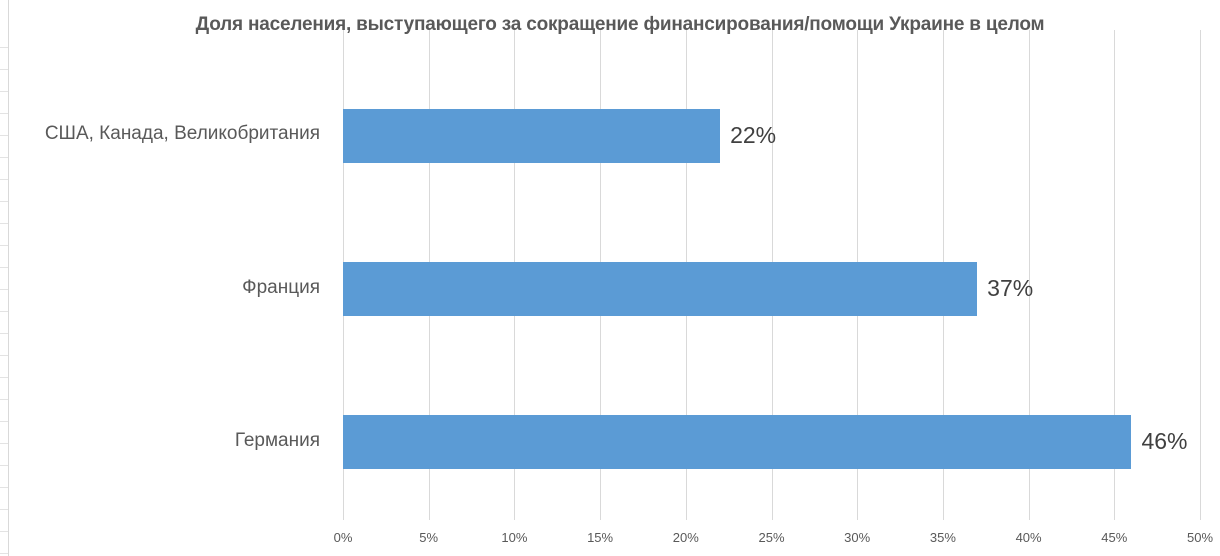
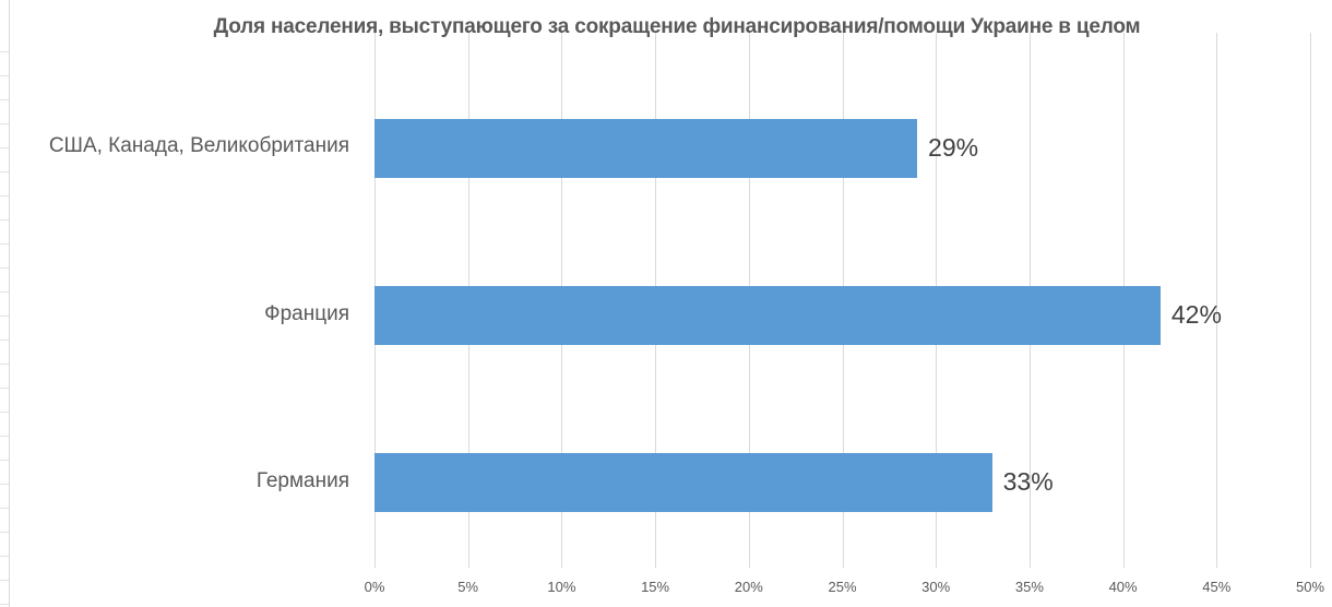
США, Канада, Великобритания: 22% -> 29%
Франция: 37% -> 42%
Германия: 46% -> 33%
